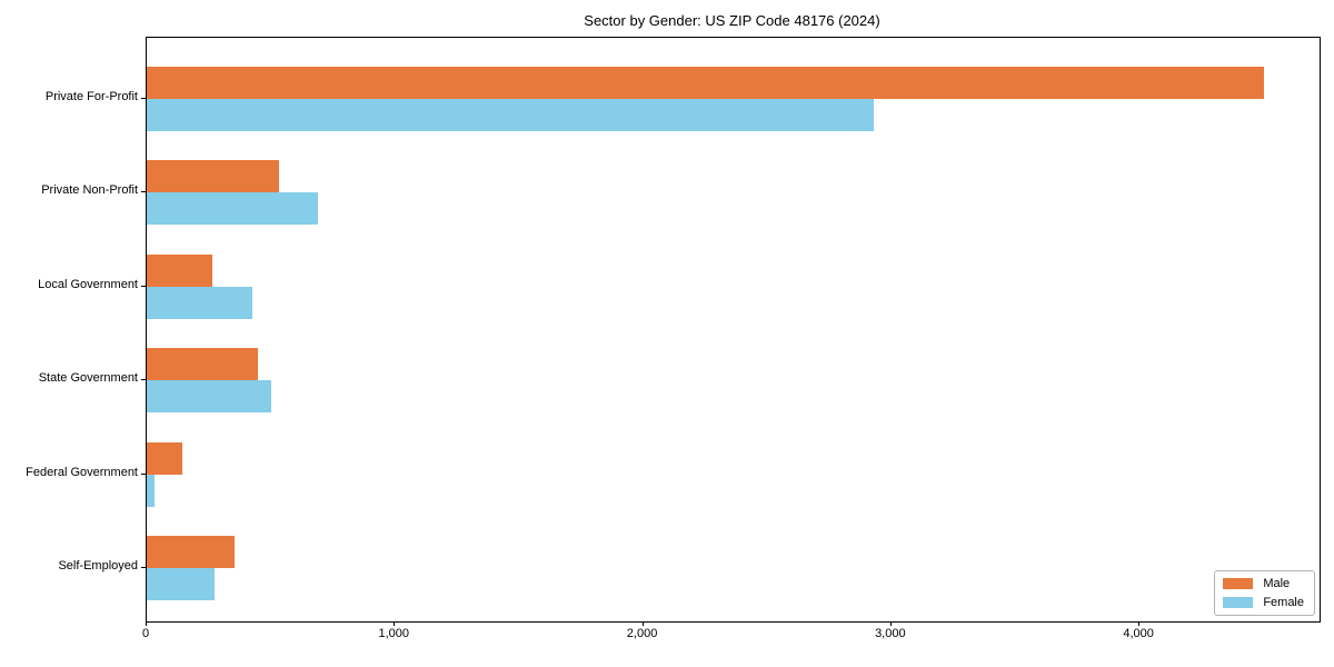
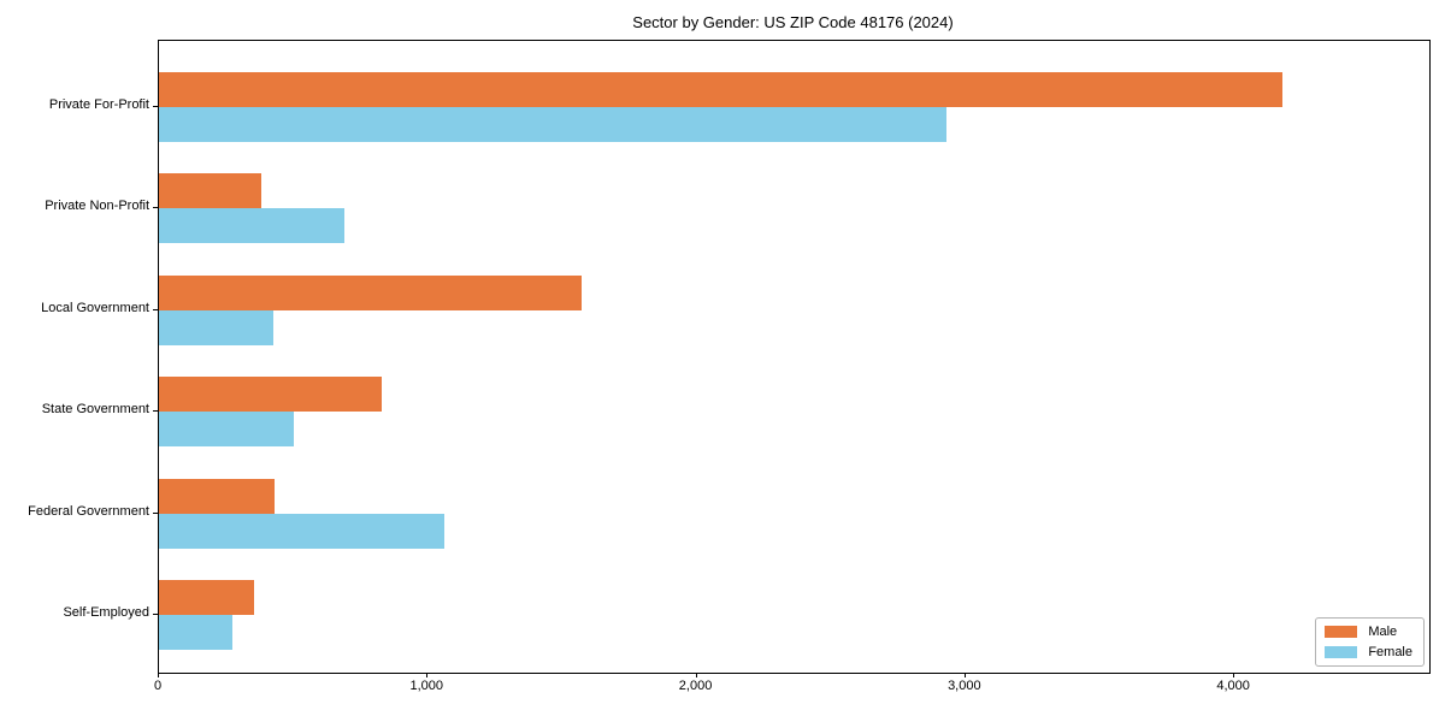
Male/Private For-Profit: 4500 -> 4180
Male/Private Non-Profit: 540 -> 380
Male/Local Government: 260 -> 1570
Male/State Government: 450 -> 830
Male/Federal Government: 140 -> 430
Female/Federal Government: 30 -> 1060
